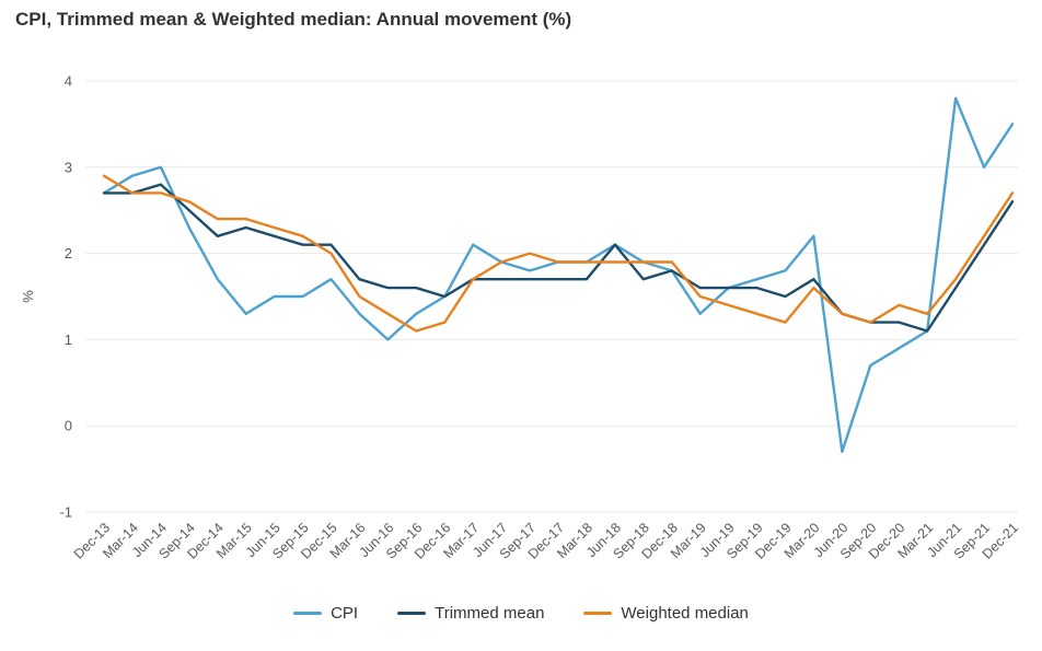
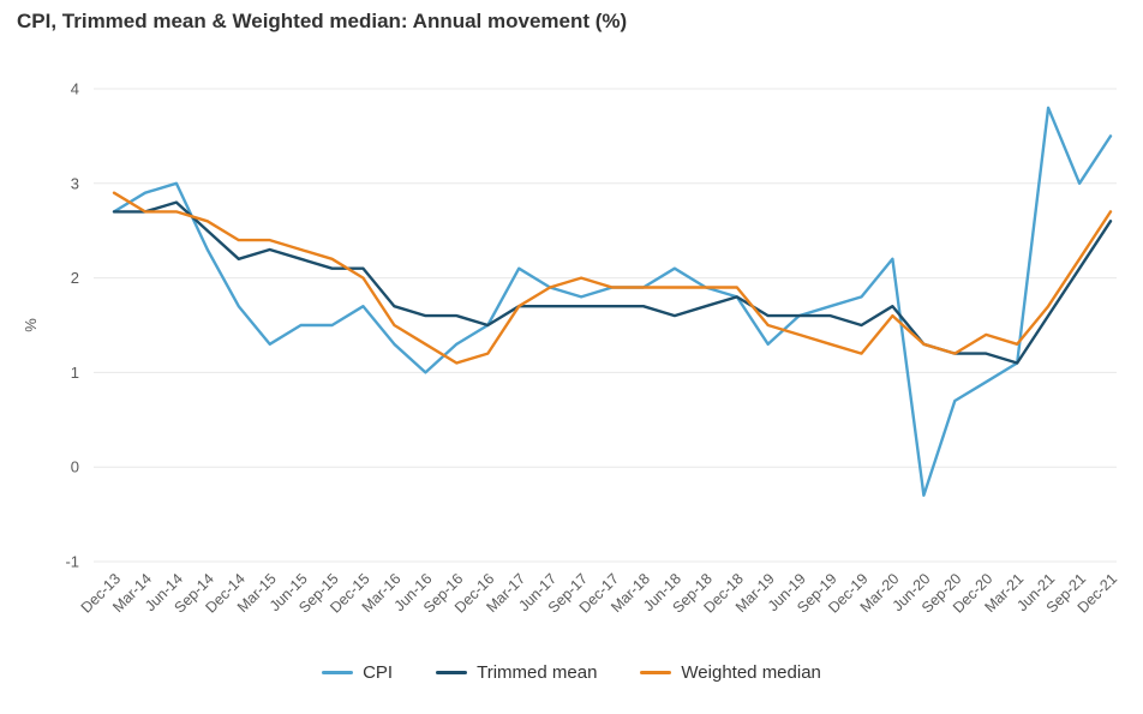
Trimmed mean/Jun-18: 2.1 -> 1.6
